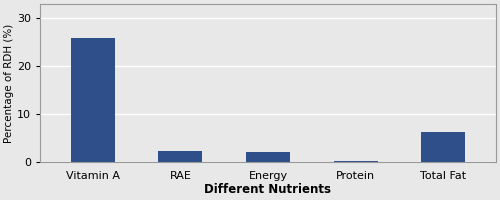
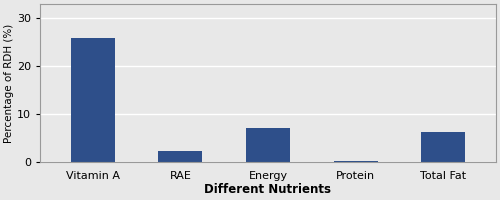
Energy: 2.1 -> 7.0
